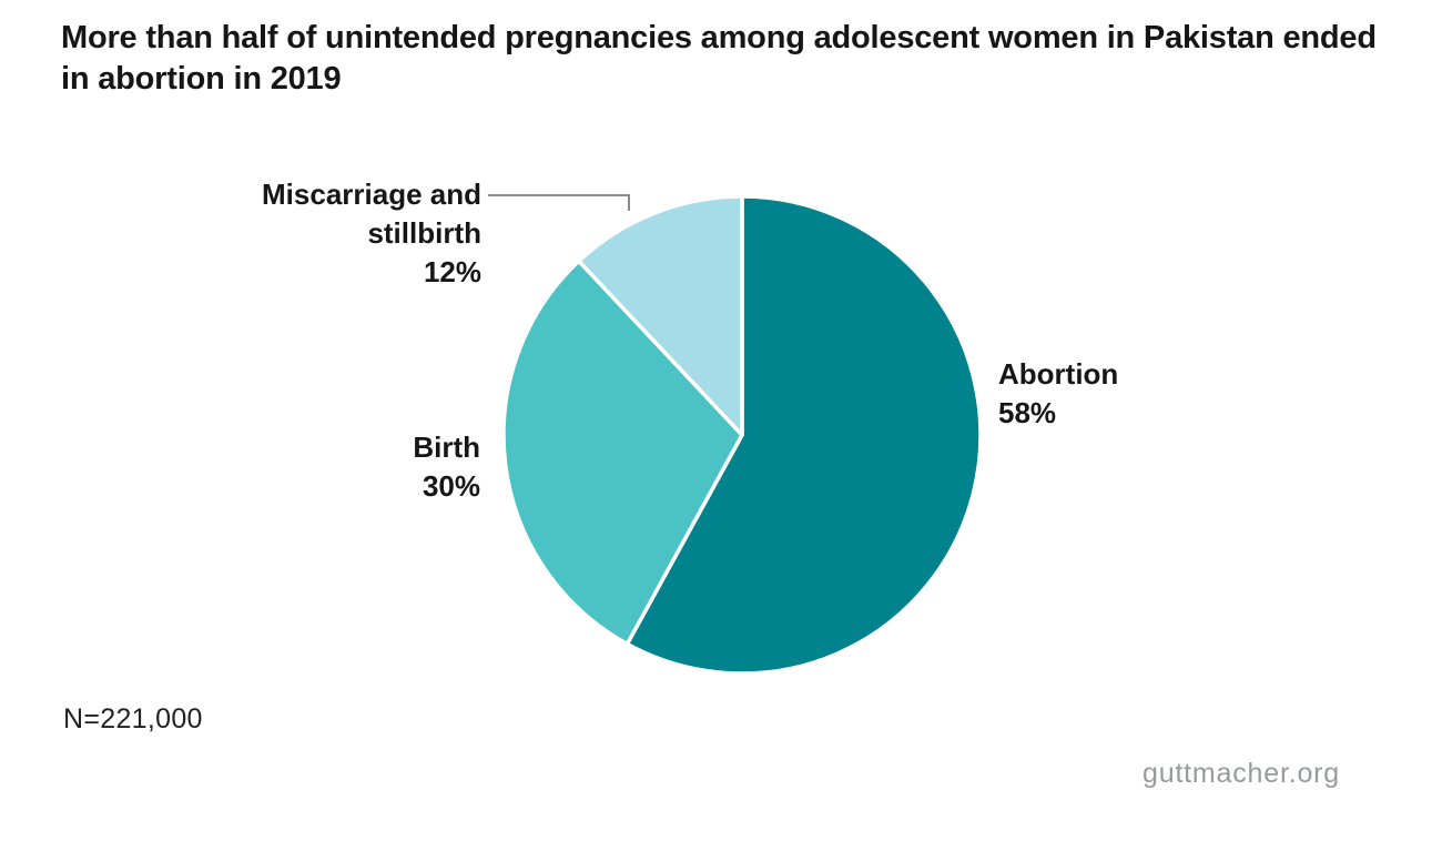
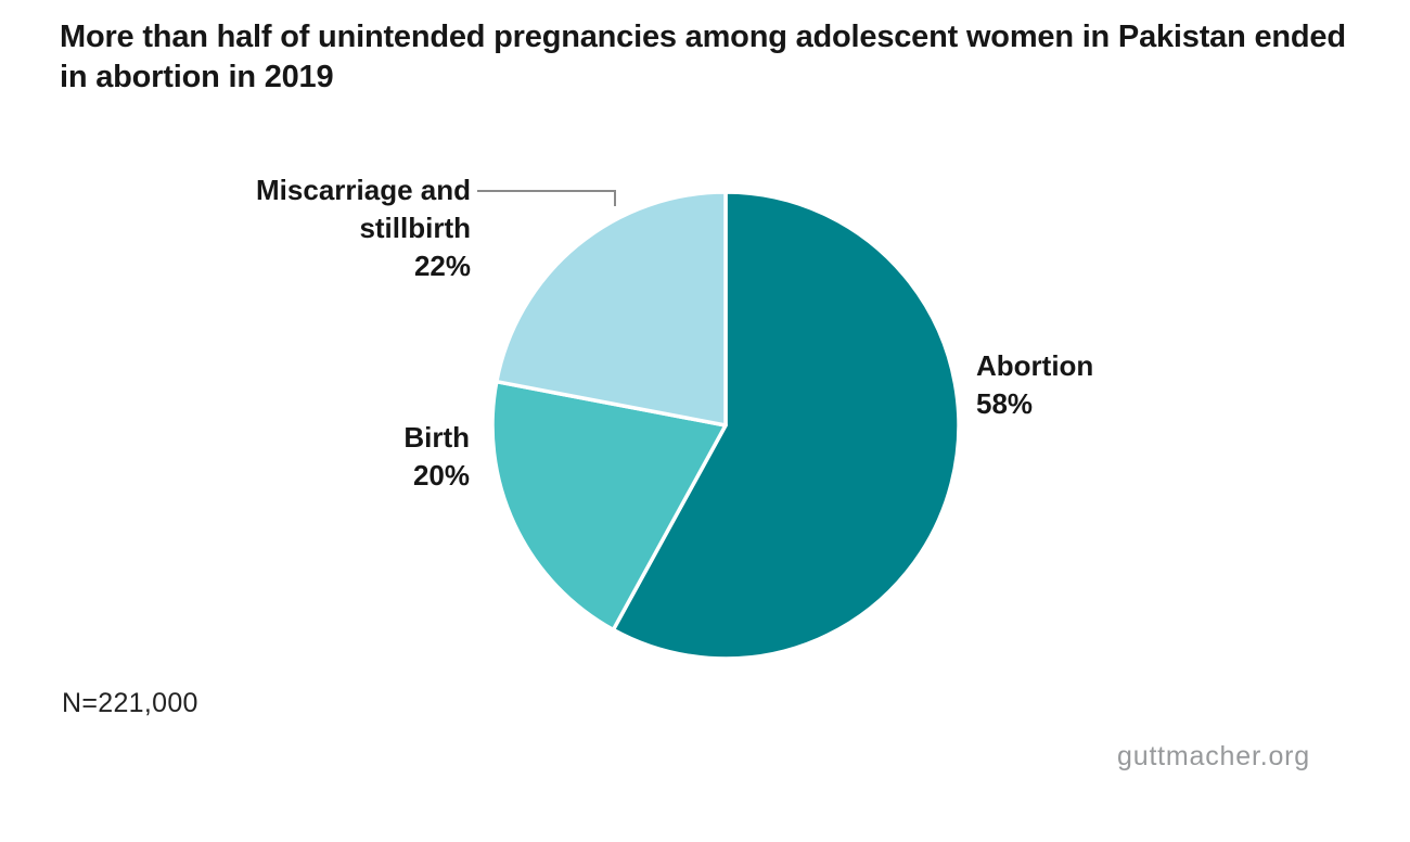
Birth: 30% -> 20%
Miscarriage and stillbirth: 12% -> 22%
